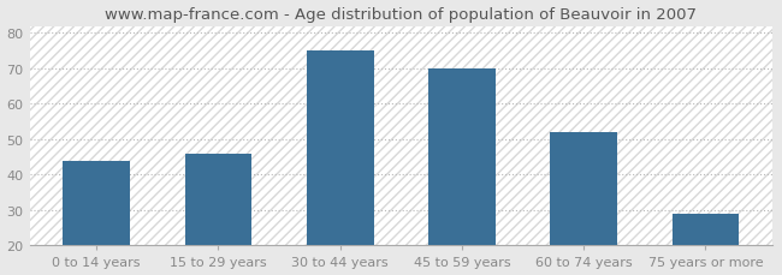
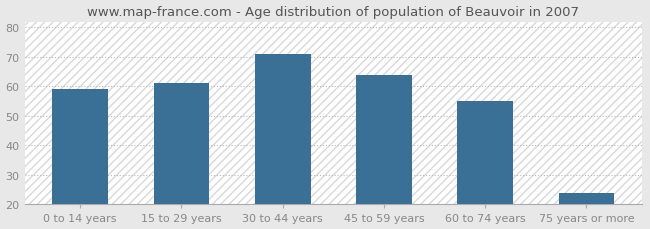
0 to 14 years: 44 -> 59
15 to 29 years: 46 -> 61
30 to 44 years: 75 -> 71
45 to 59 years: 70 -> 64
60 to 74 years: 52 -> 55
75 years or more: 29 -> 24
